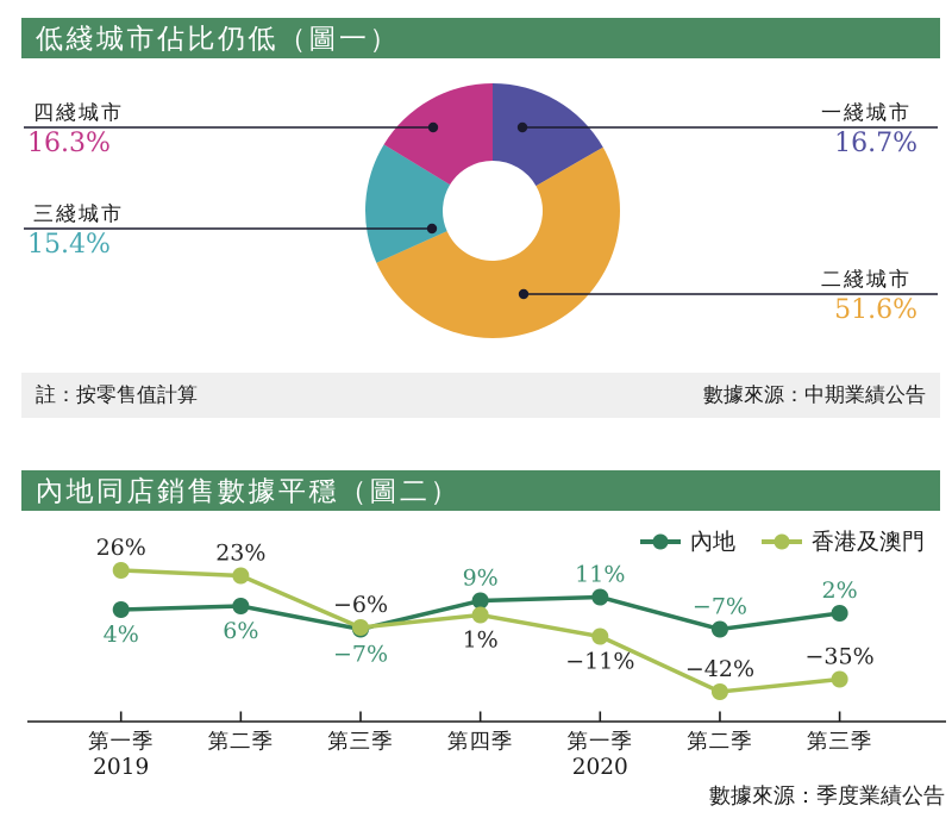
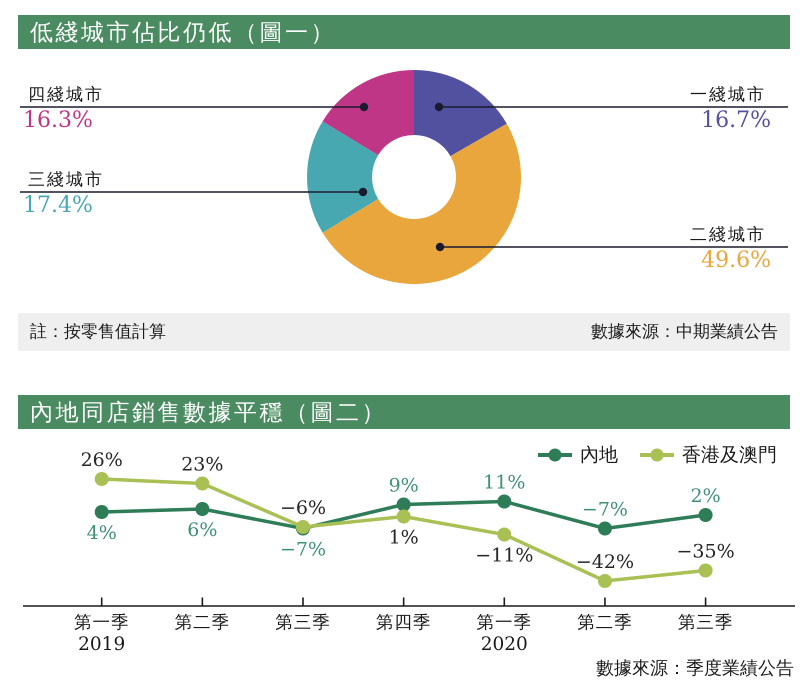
低綫城市佔比仍低（圖一）/二綫城市: 51.6% -> 49.6%
低綫城市佔比仍低（圖一）/三綫城市: 15.4% -> 17.4%
